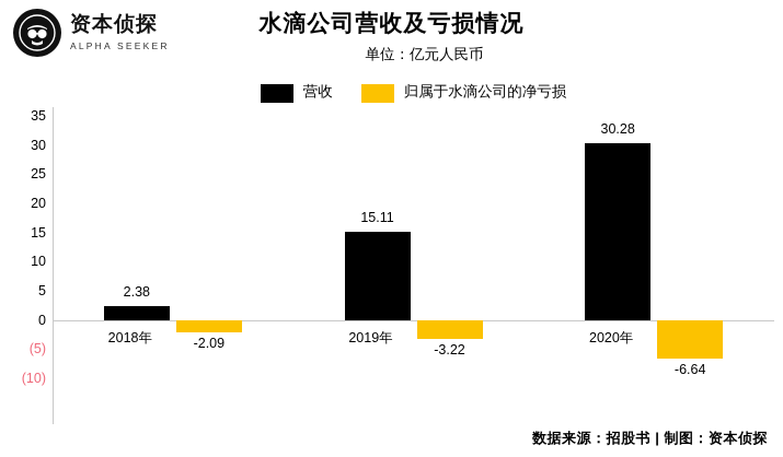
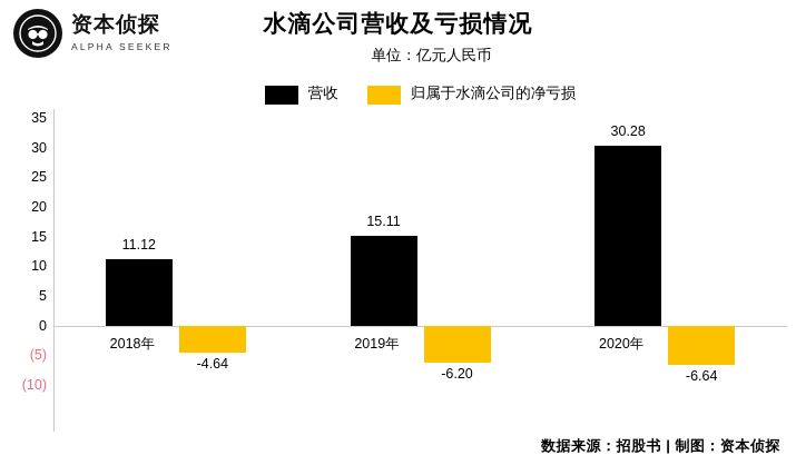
营收/2018年: 2.38 -> 11.12
归属于水滴公司的净亏损/2018年: -2.09 -> -4.64
归属于水滴公司的净亏损/2019年: -3.22 -> -6.20
